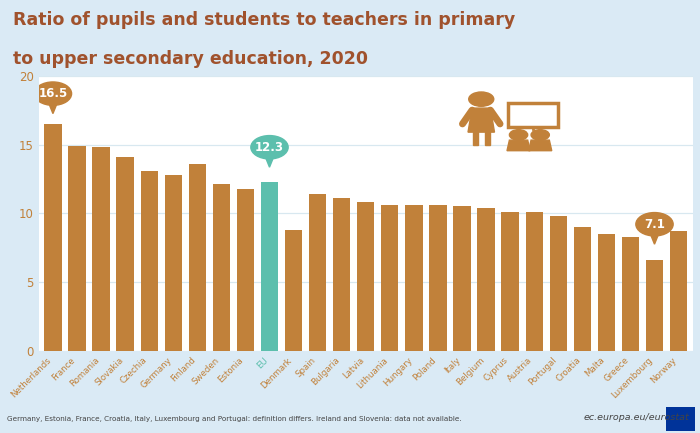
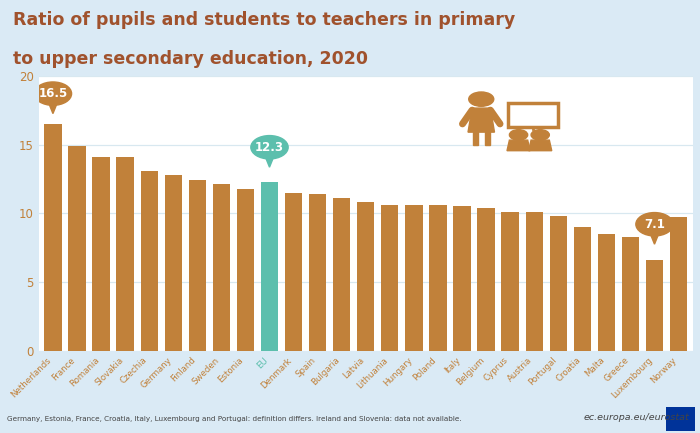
Romania: 14.8 -> 14.1
Finland: 13.6 -> 12.4
Denmark: 8.8 -> 11.5
Norway: 8.7 -> 9.7
